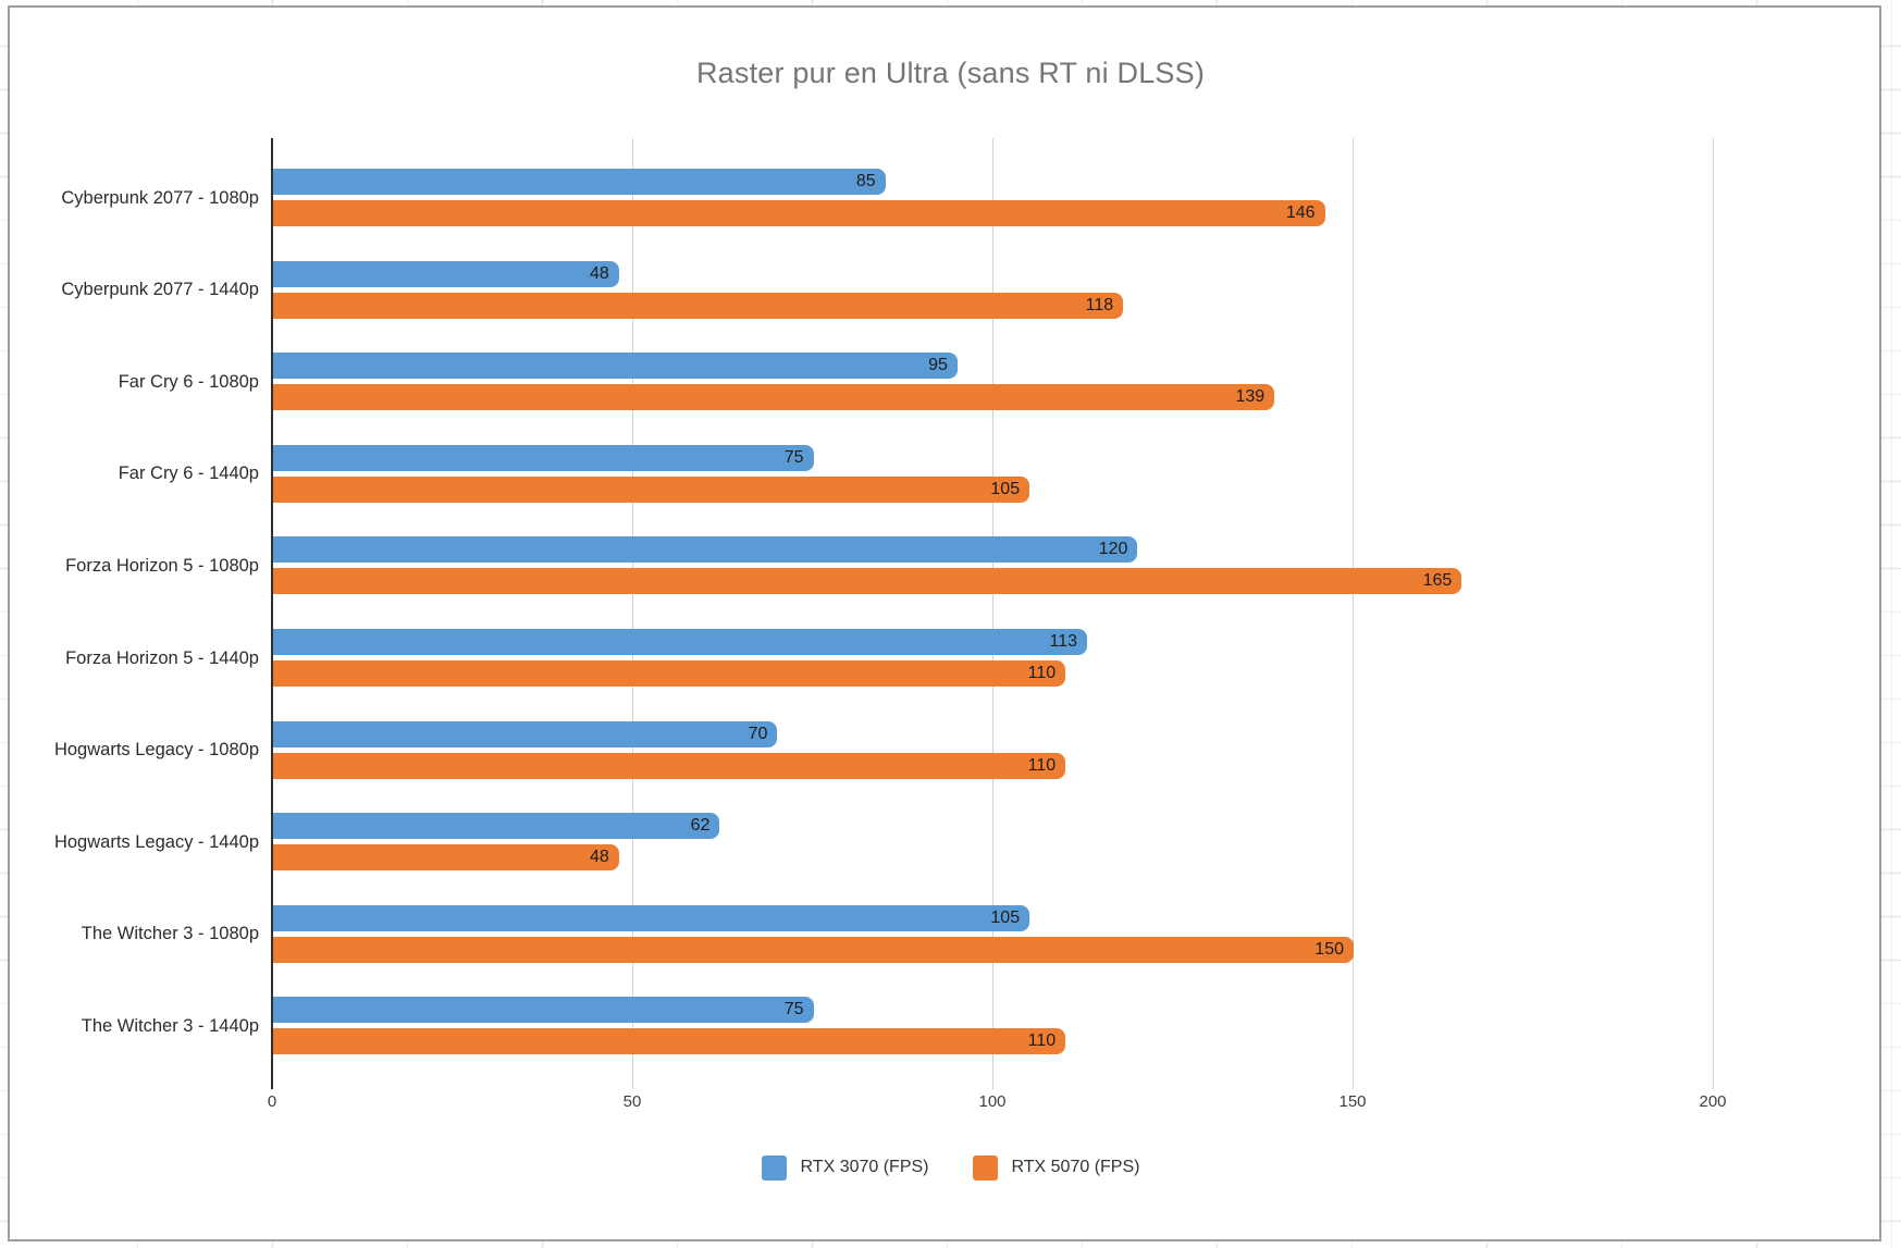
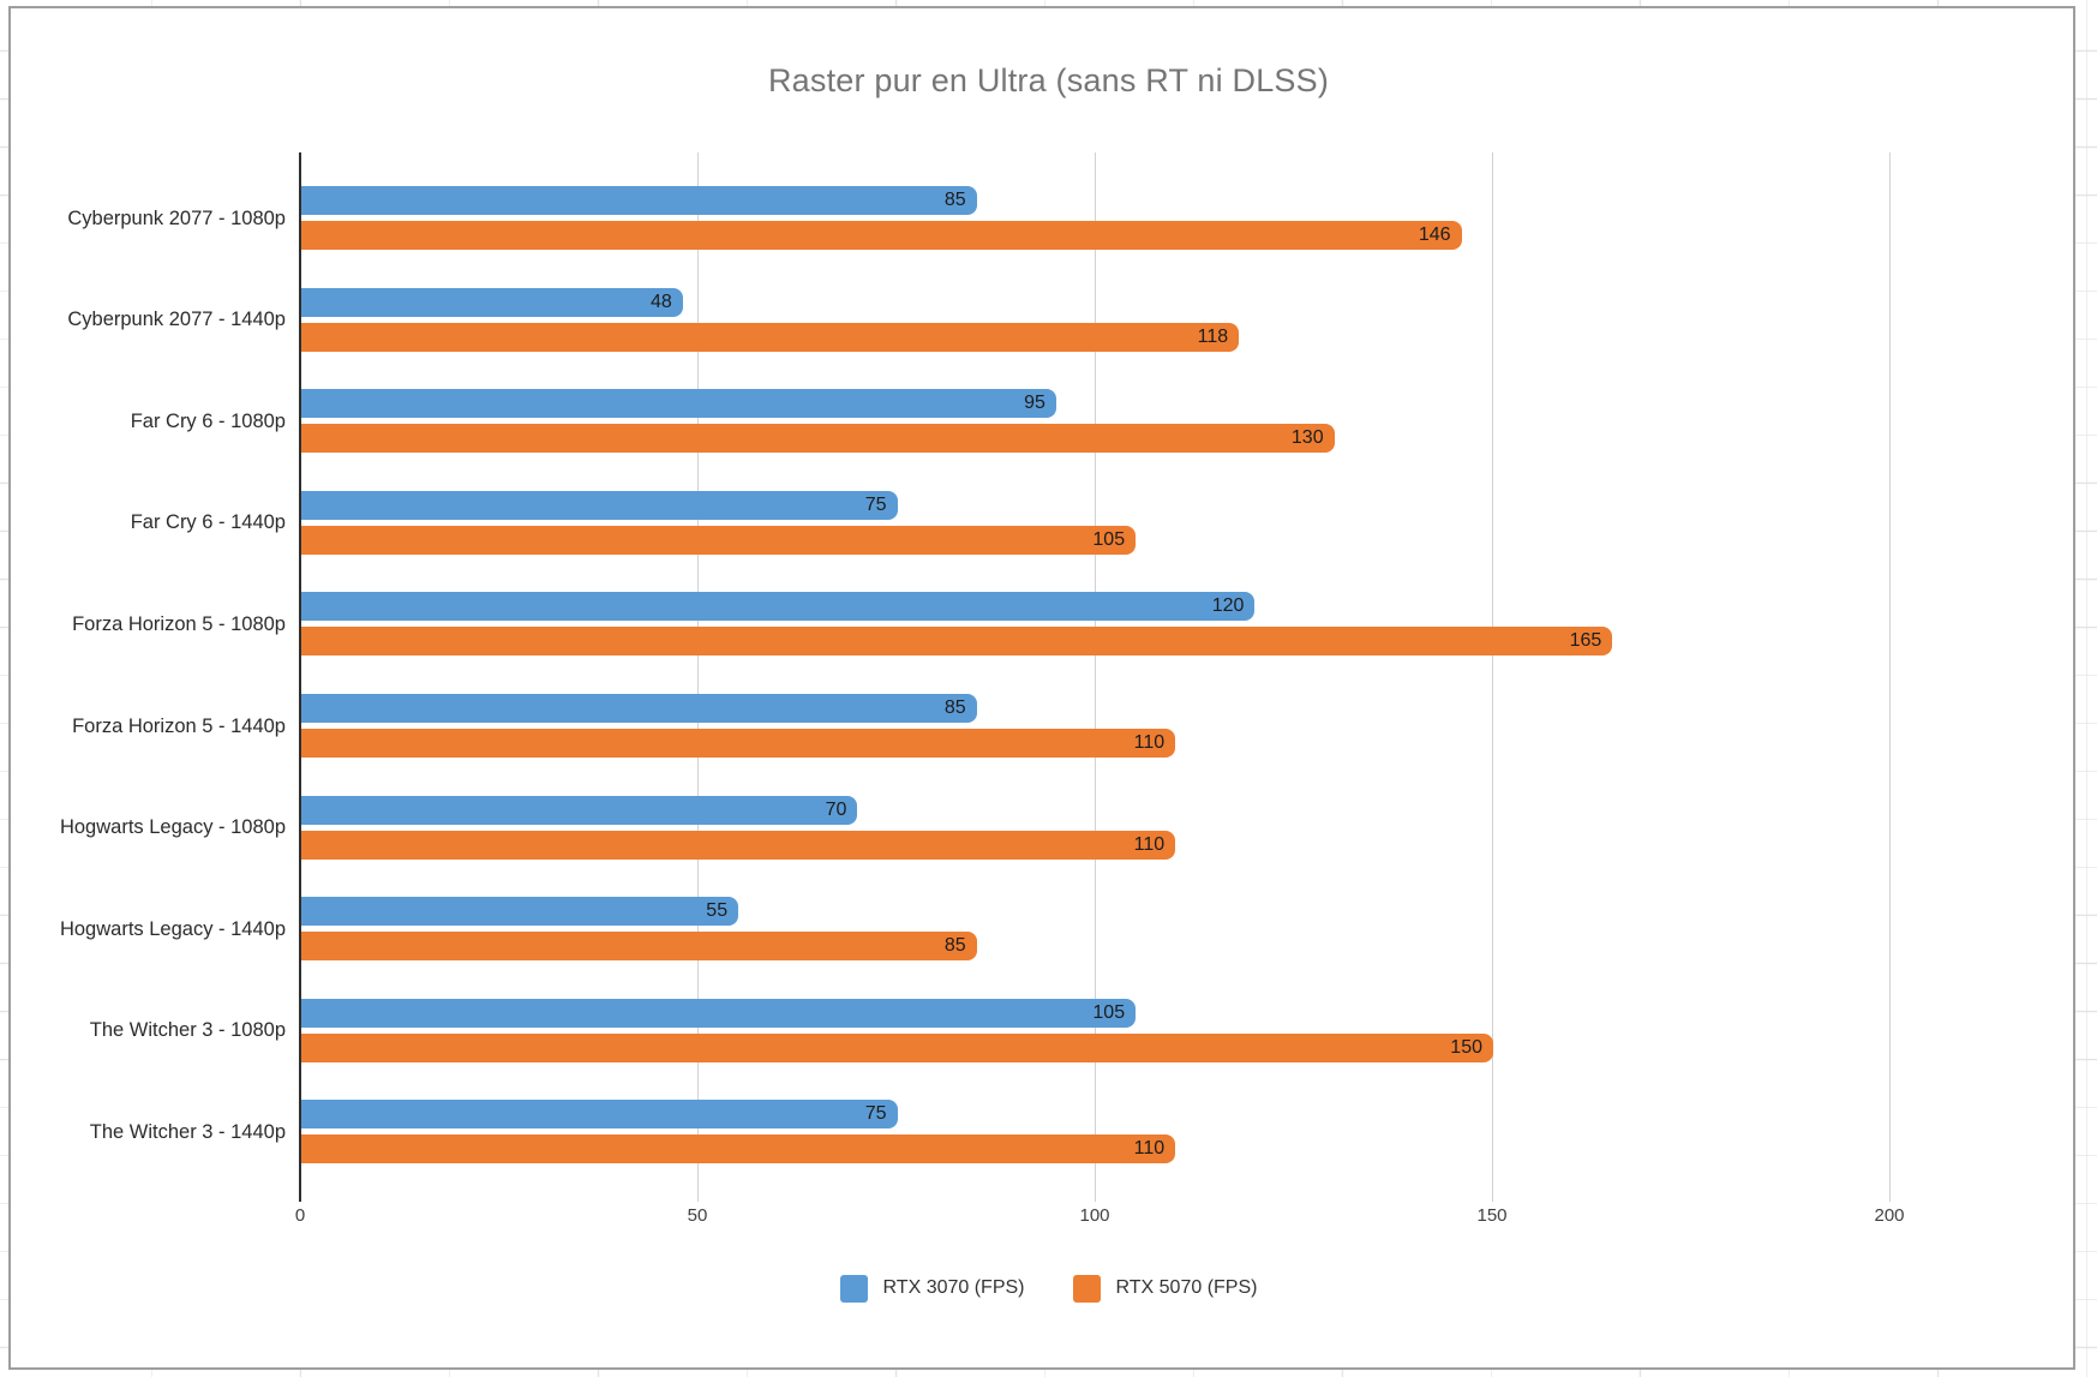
RTX 5070 (FPS)/Far Cry 6 - 1080p: 139 -> 130
RTX 3070 (FPS)/Forza Horizon 5 - 1440p: 113 -> 85
RTX 3070 (FPS)/Hogwarts Legacy - 1440p: 62 -> 55
RTX 5070 (FPS)/Hogwarts Legacy - 1440p: 48 -> 85
